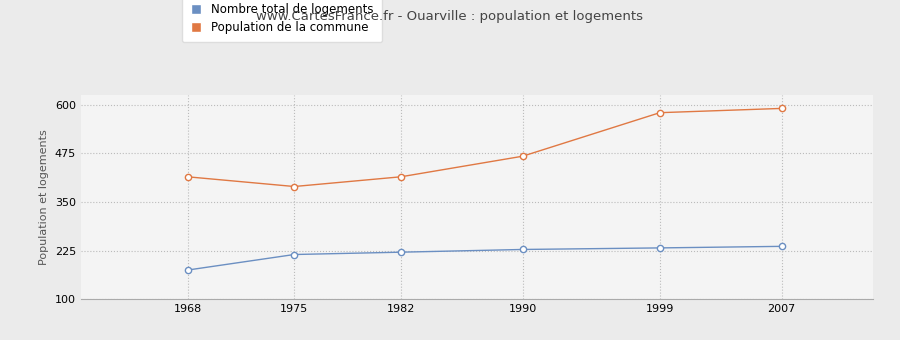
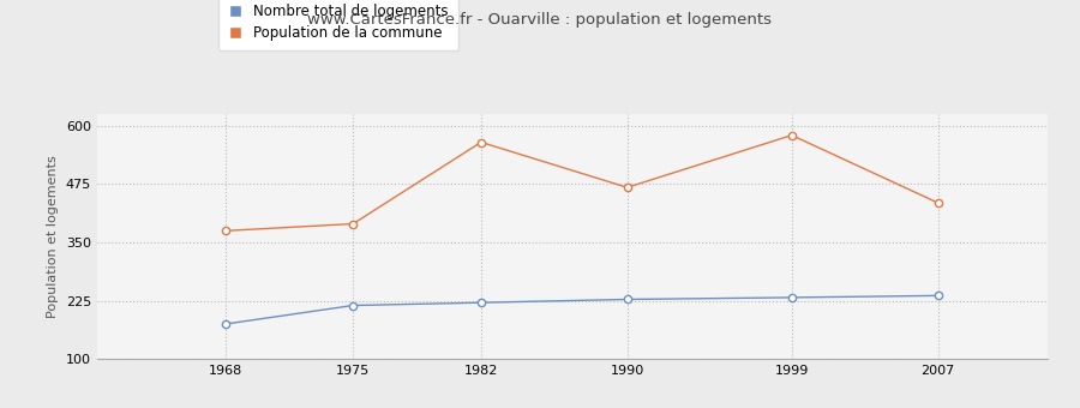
Population de la commune/1968: 415 -> 375
Population de la commune/1982: 415 -> 565
Population de la commune/2007: 591 -> 435
